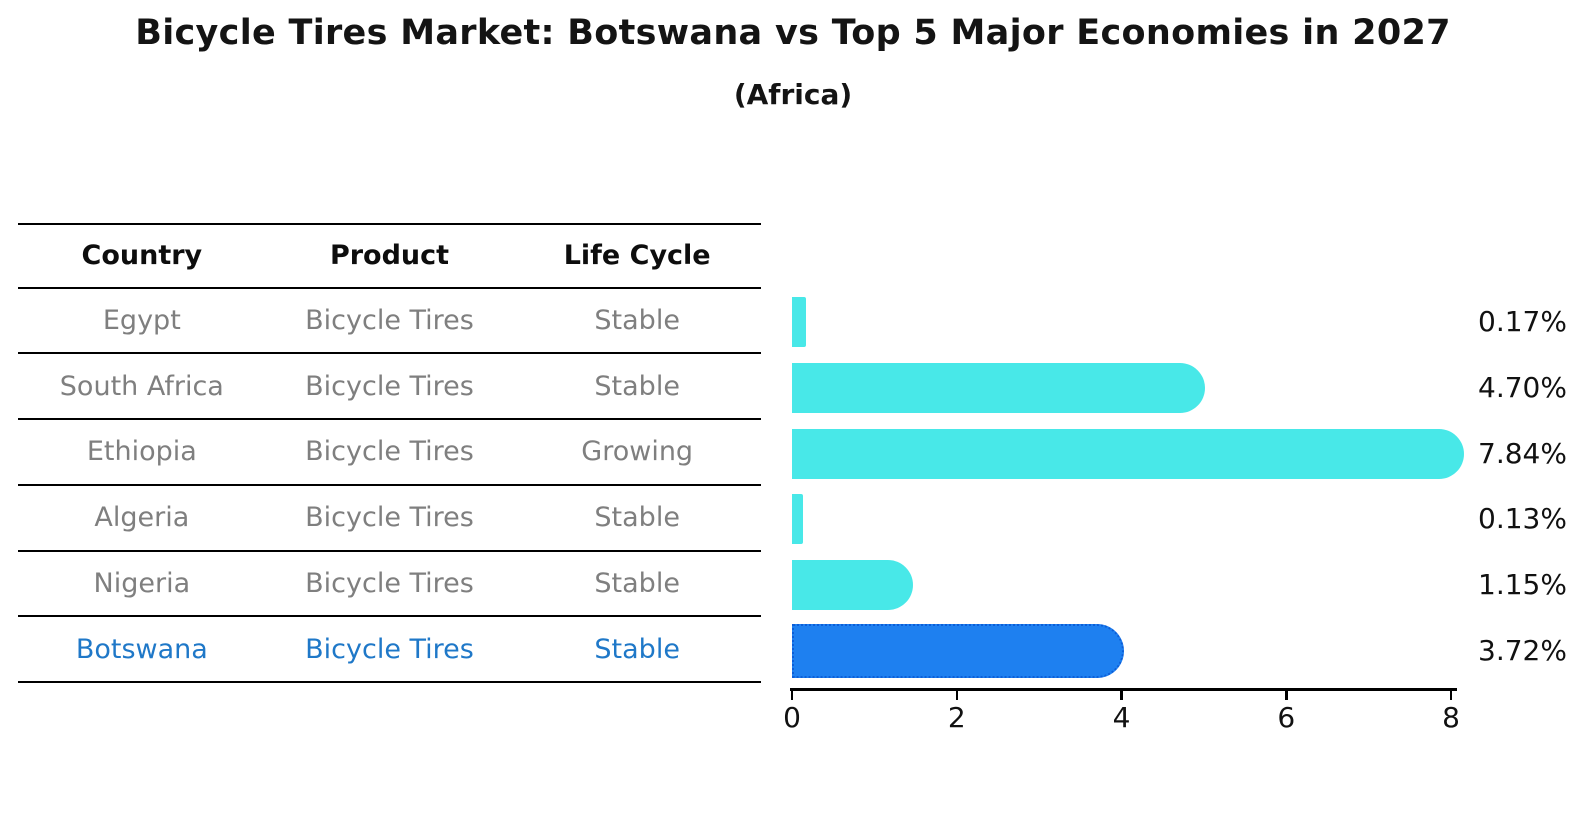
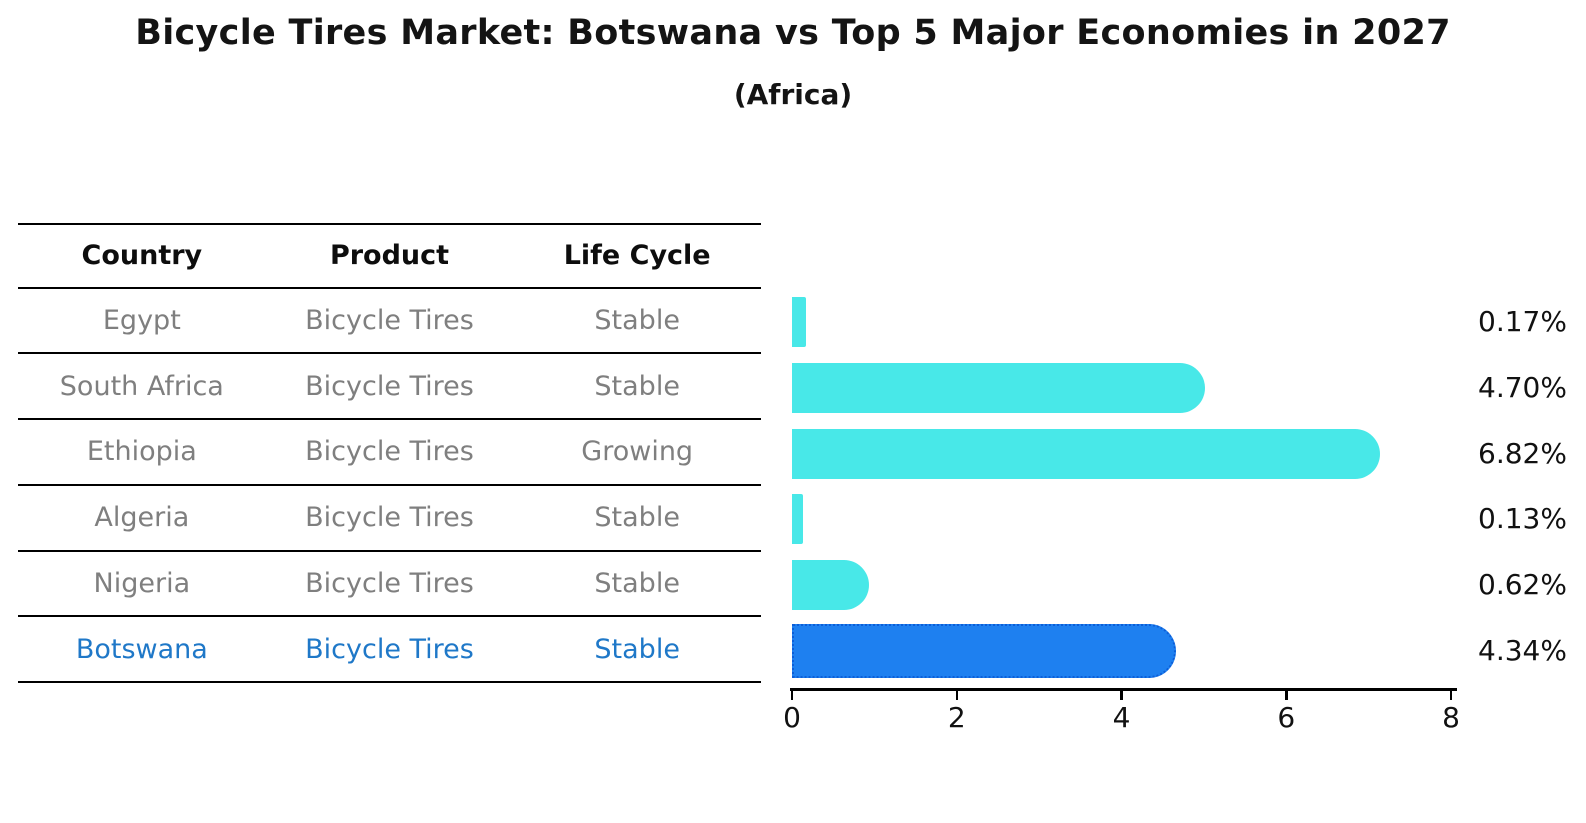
Ethiopia: 7.84% -> 6.82%
Nigeria: 1.15% -> 0.62%
Botswana: 3.72% -> 4.34%
